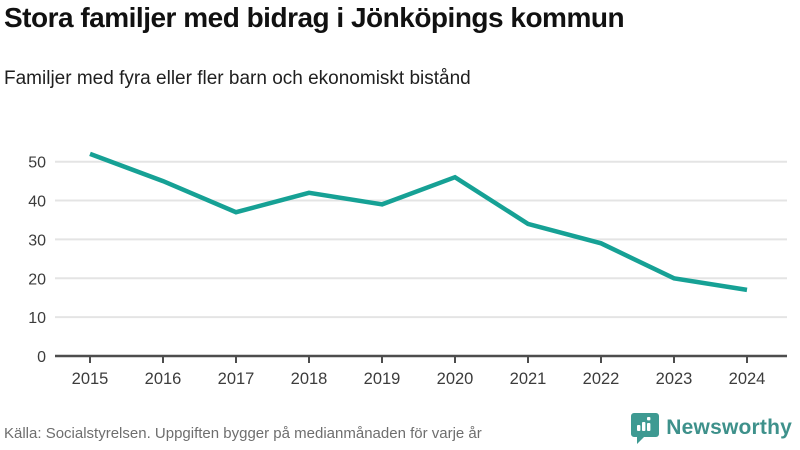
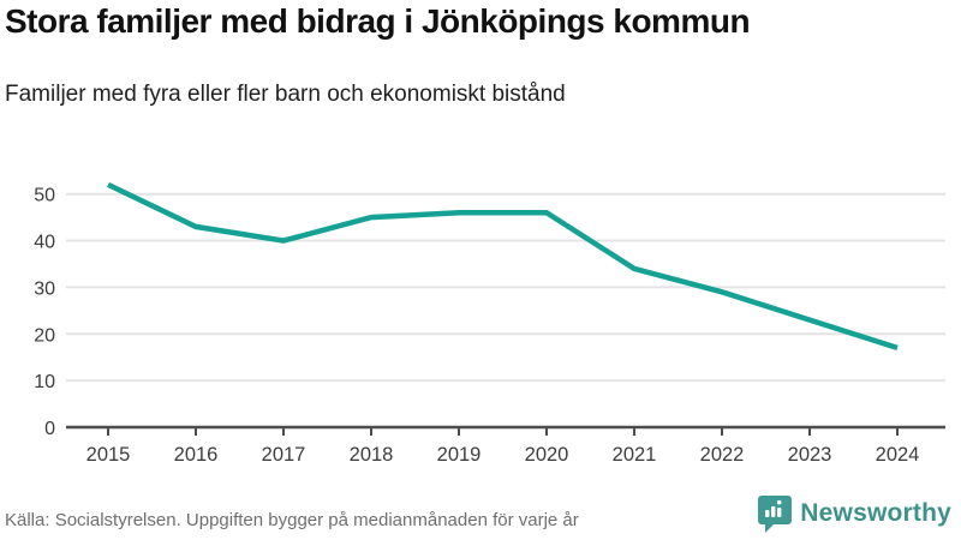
2016: 45 -> 43
2017: 37 -> 40
2018: 42 -> 45
2019: 39 -> 46
2023: 20 -> 23
